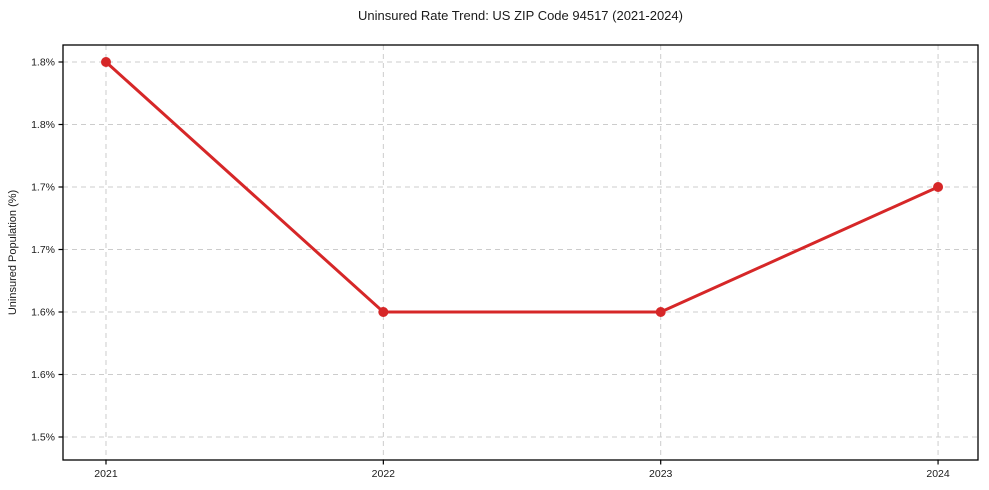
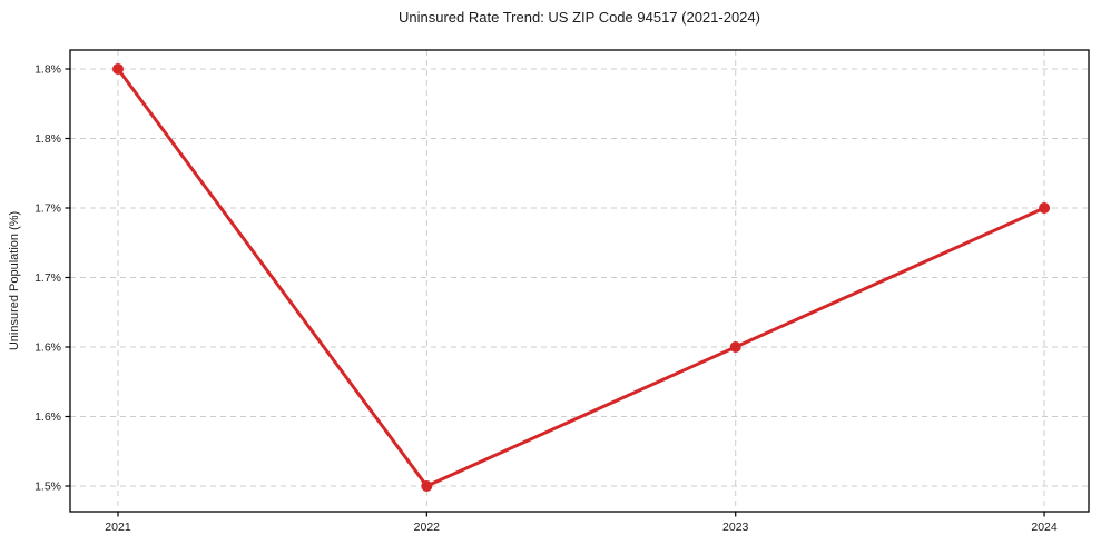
2022: 1.6% -> 1.5%
